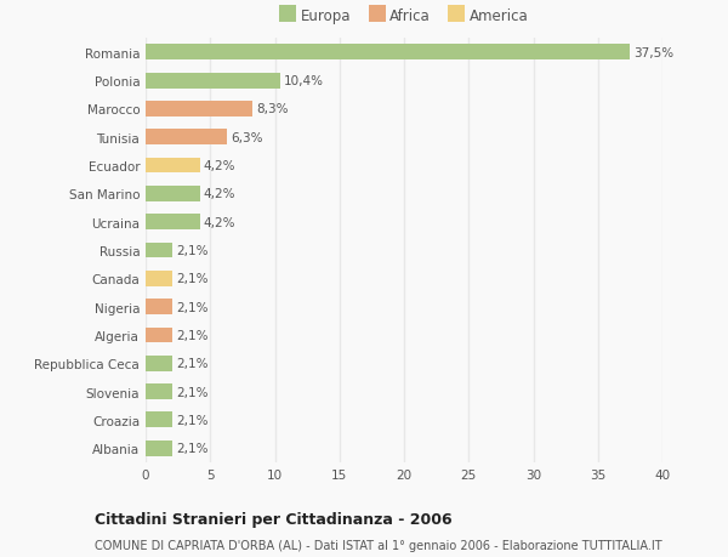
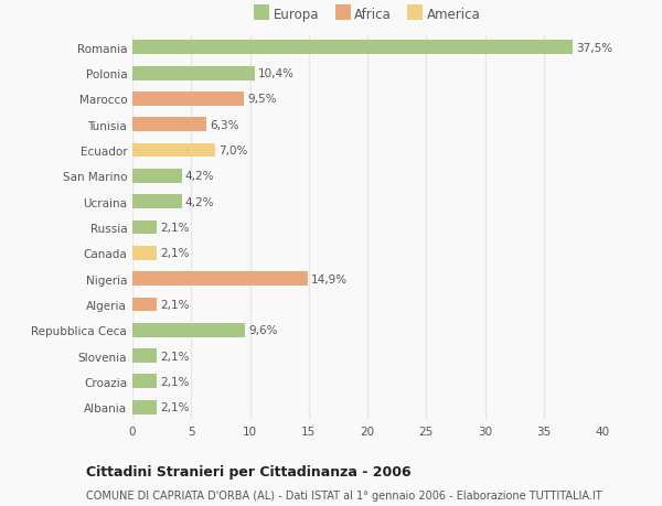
Marocco: 8,3% -> 9,5%
Ecuador: 4,2% -> 7,0%
Nigeria: 2,1% -> 14,9%
Repubblica Ceca: 2,1% -> 9,6%
